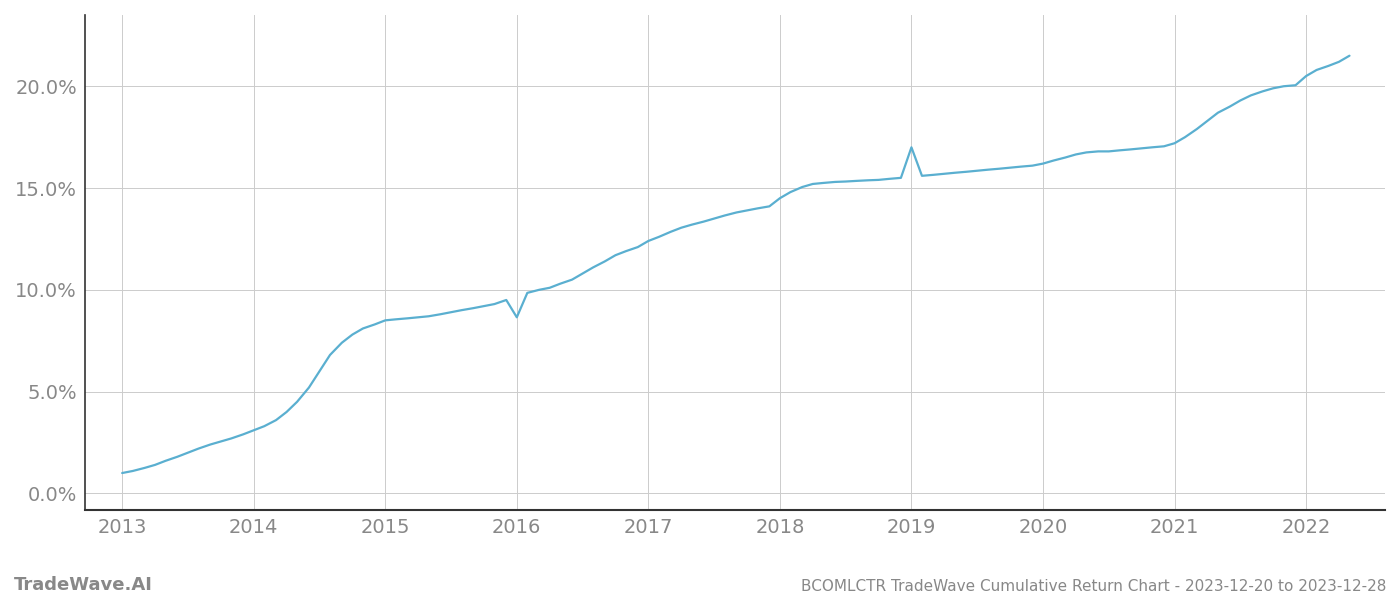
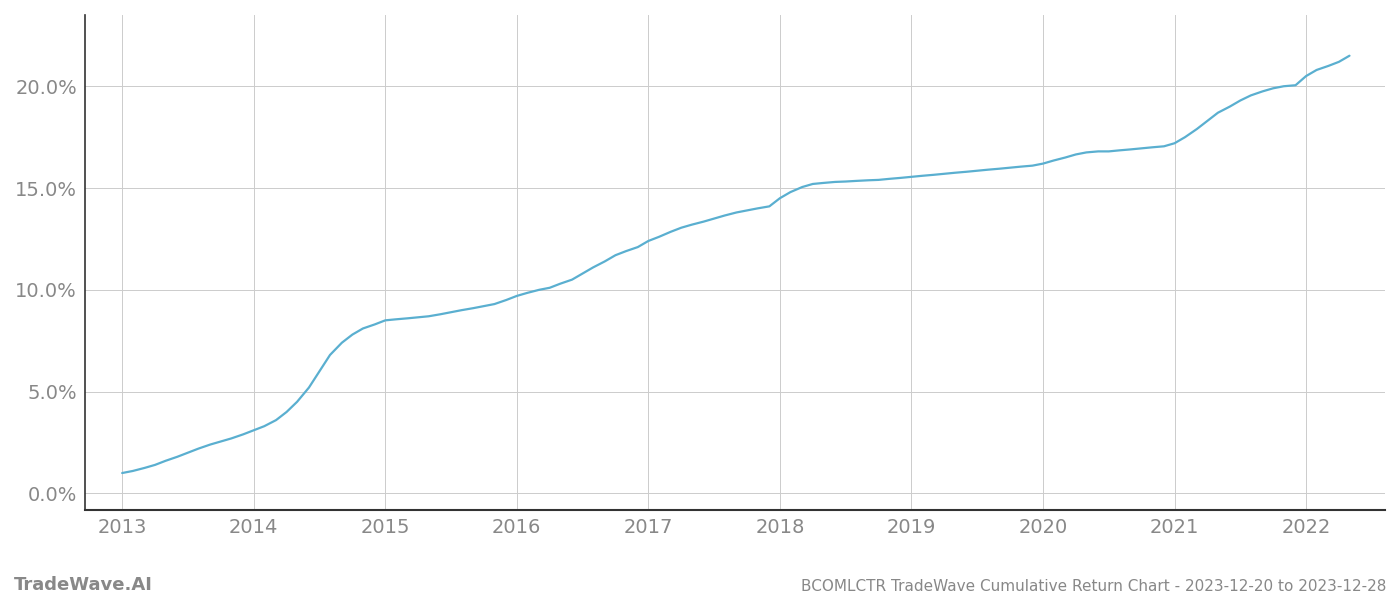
2016: 8.65% -> 9.70%
2019: 17.00% -> 15.55%
